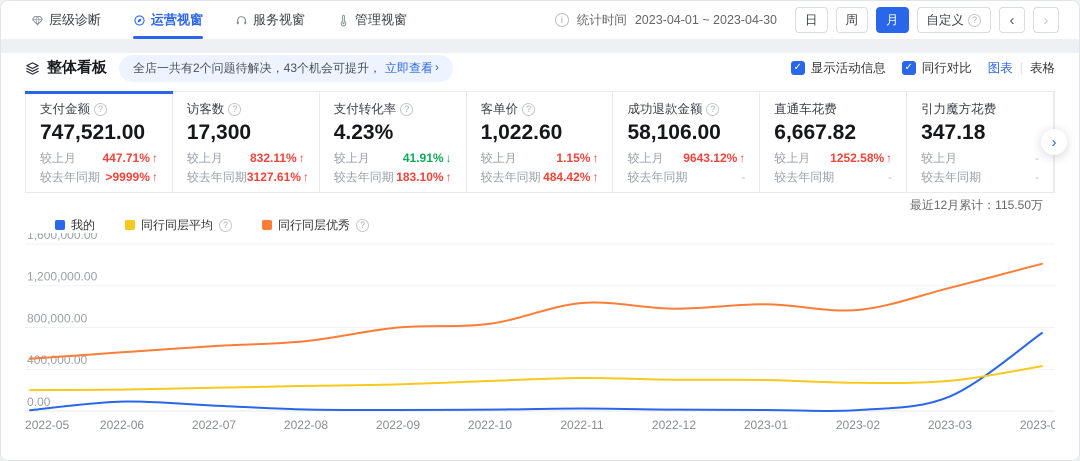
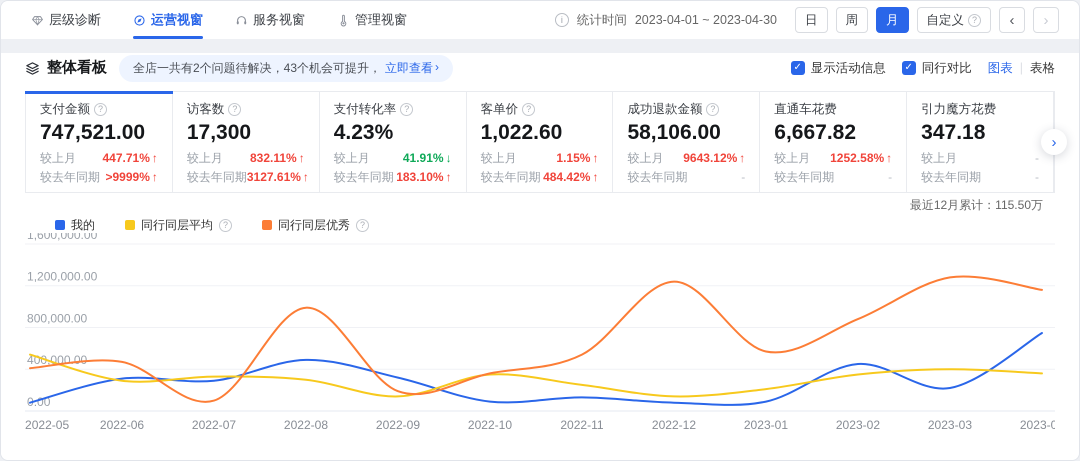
我的/2022-05: 10000 -> 80000
同行同层平均/2022-05: 200000 -> 540000
同行同层优秀/2022-05: 500000 -> 410000
我的/2022-06: 90000 -> 310000
同行同层平均/2022-06: 200000 -> 290000
同行同层优秀/2022-06: 560000 -> 470000
我的/2022-07: 50000 -> 290000
同行同层平均/2022-07: 220000 -> 330000
同行同层优秀/2022-07: 620000 -> 100000
我的/2022-08: 10000 -> 490000
同行同层平均/2022-08: 240000 -> 300000
同行同层优秀/2022-08: 670000 -> 990000
我的/2022-09: 10000 -> 320000
同行同层平均/2022-09: 260000 -> 140000
同行同层优秀/2022-09: 800000 -> 190000
我的/2022-10: 10000 -> 90000
同行同层平均/2022-10: 290000 -> 350000
同行同层优秀/2022-10: 840000 -> 360000
我的/2022-11: 20000 -> 130000
同行同层平均/2022-11: 320000 -> 250000
同行同层优秀/2022-11: 1040000 -> 540000
我的/2022-12: 10000 -> 80000
同行同层平均/2022-12: 300000 -> 140000
同行同层优秀/2022-12: 980000 -> 1240000
我的/2023-01: 10000 -> 90000
同行同层平均/2023-01: 300000 -> 210000
同行同层优秀/2023-01: 1020000 -> 570000
我的/2023-02: 10000 -> 450000
同行同层平均/2023-02: 270000 -> 350000
同行同层优秀/2023-02: 970000 -> 880000
我的/2023-03: 140000 -> 220000
同行同层平均/2023-03: 290000 -> 400000
同行同层优秀/2023-03: 1180000 -> 1280000
同行同层平均/2023-04: 430000 -> 360000
同行同层优秀/2023-04: 1410000 -> 1160000
